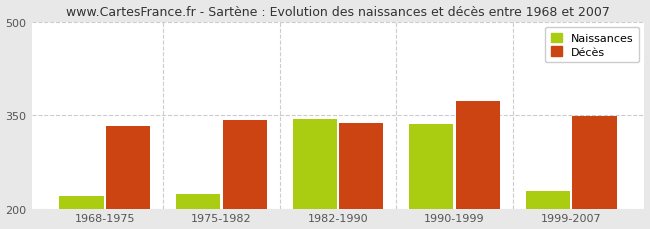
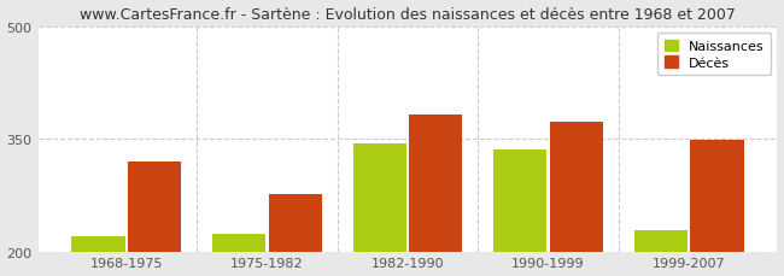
Décès/1968-1975: 332 -> 320
Décès/1975-1982: 342 -> 276
Décès/1982-1990: 338 -> 382
